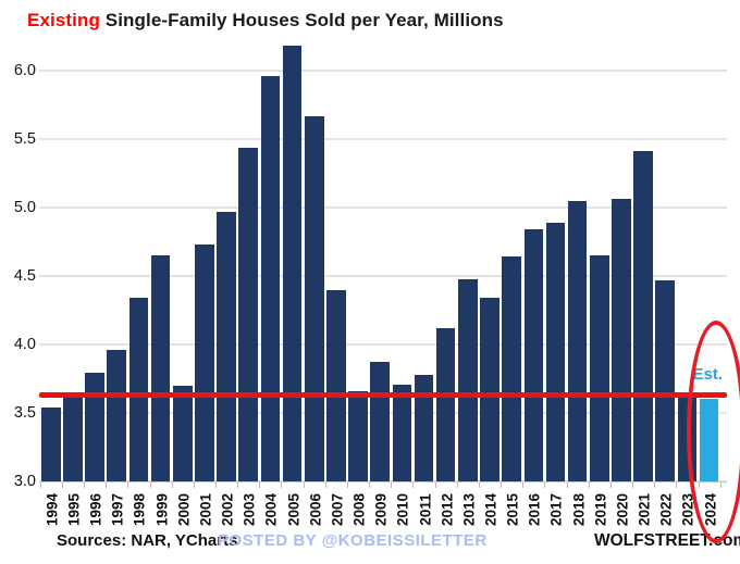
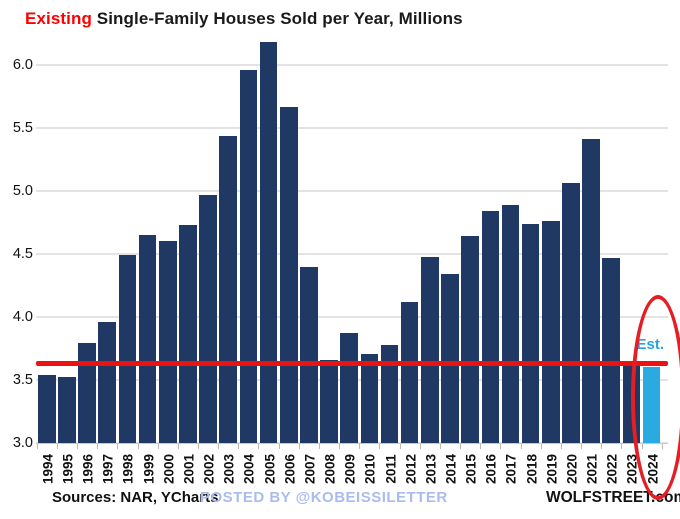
1995: 3.64 -> 3.52
1998: 4.34 -> 4.49
2000: 3.70 -> 4.60
2018: 5.05 -> 4.74
2019: 4.65 -> 4.76
